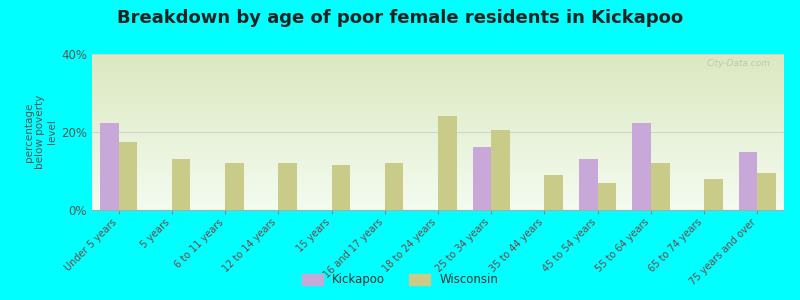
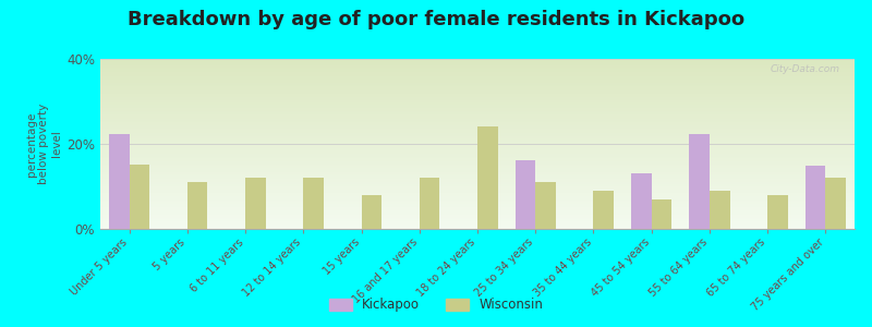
Wisconsin/Under 5 years: 17.5% -> 15.2%
Wisconsin/5 years: 13.0% -> 11.0%
Wisconsin/15 years: 11.5% -> 8.0%
Wisconsin/25 to 34 years: 20.5% -> 11.0%
Wisconsin/55 to 64 years: 12.0% -> 9.0%
Wisconsin/75 years and over: 9.5% -> 12.0%
